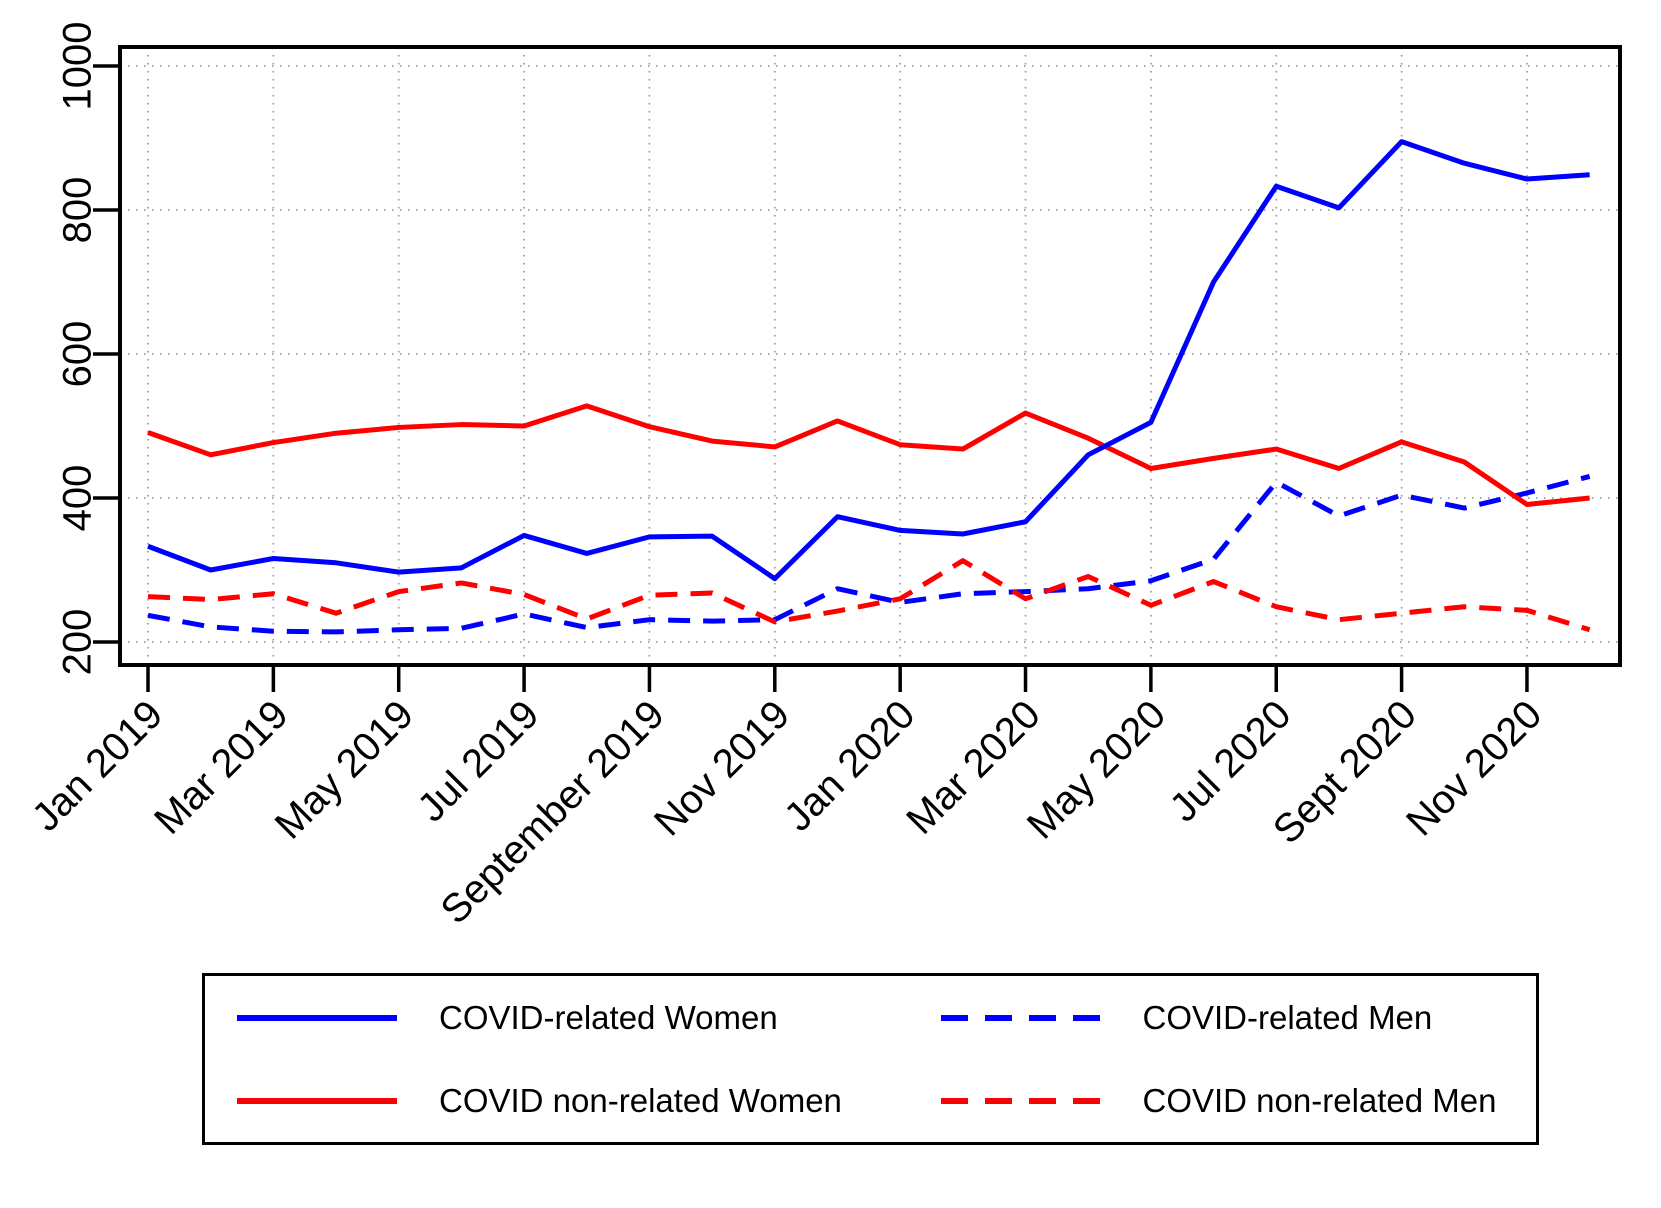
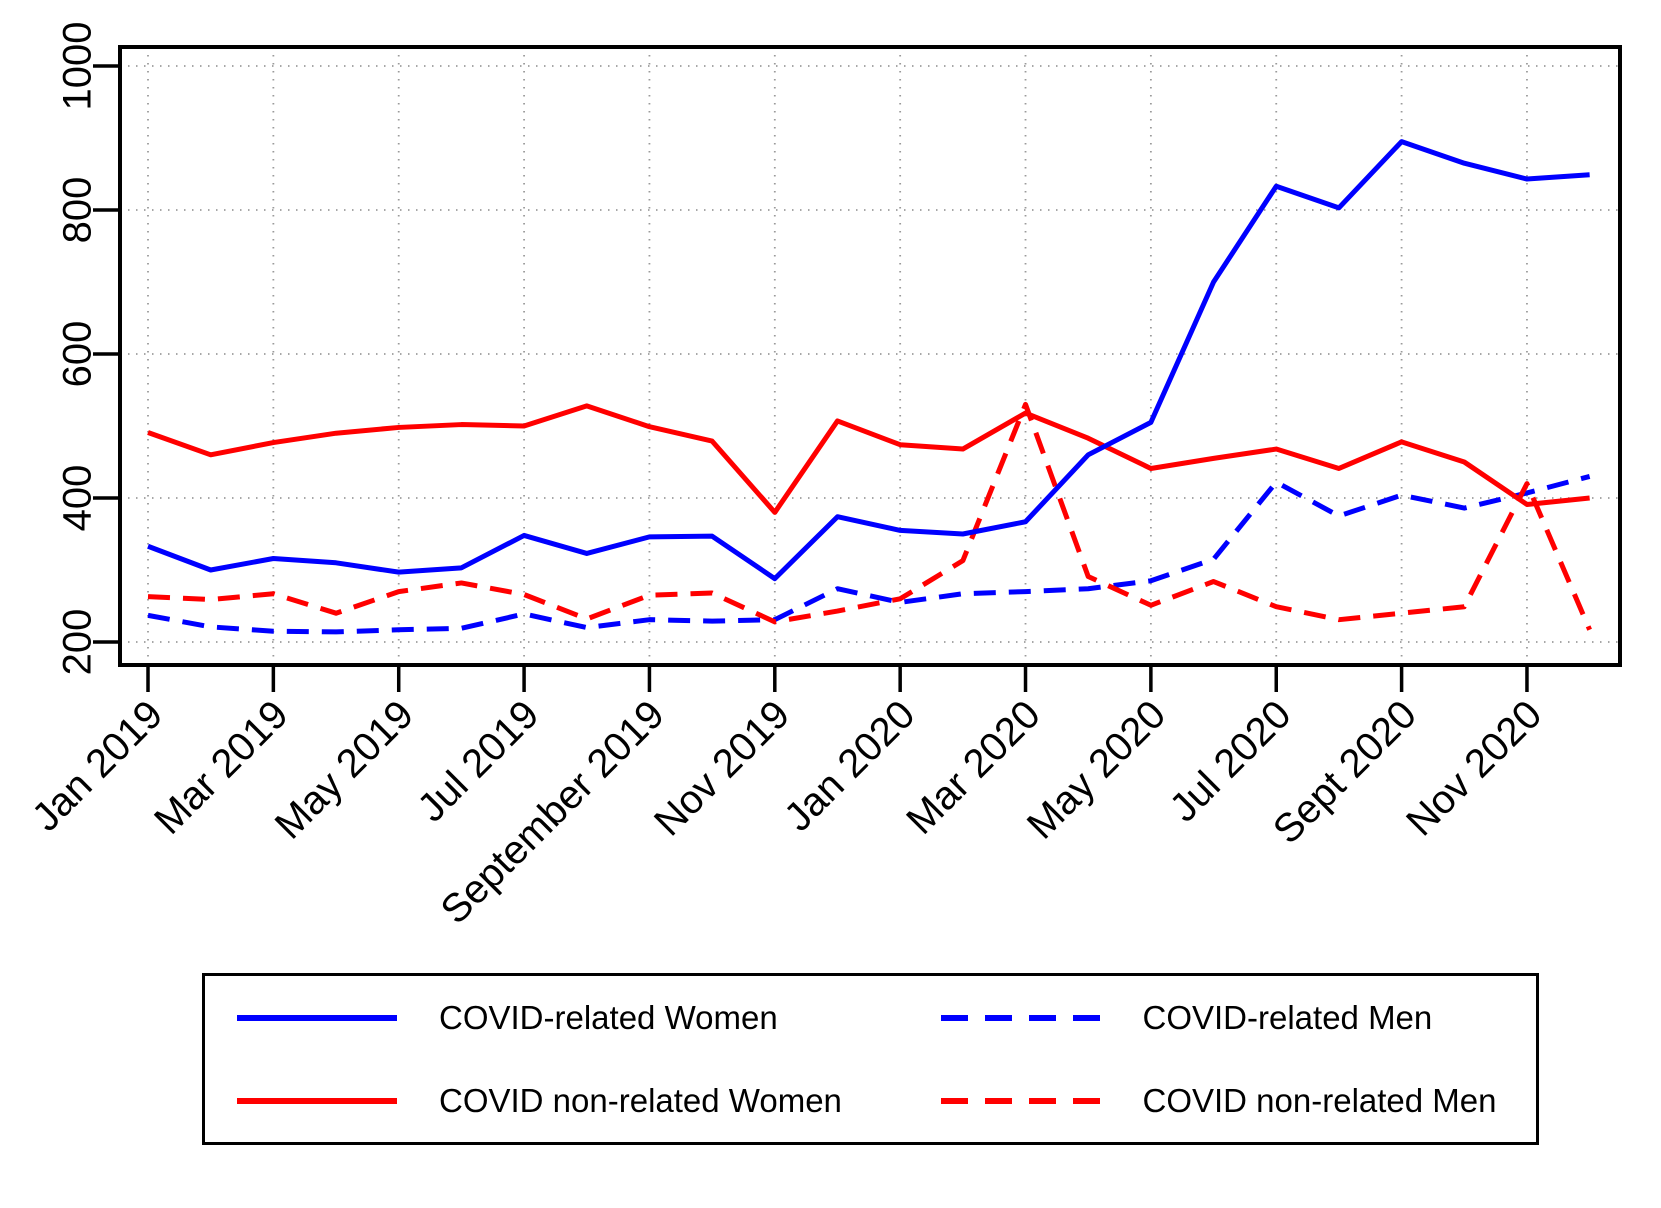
COVID non-related Women/Nov 2019: 470 -> 380
COVID non-related Men/Mar 2020: 260 -> 530
COVID non-related Men/Nov 2020: 240 -> 420
